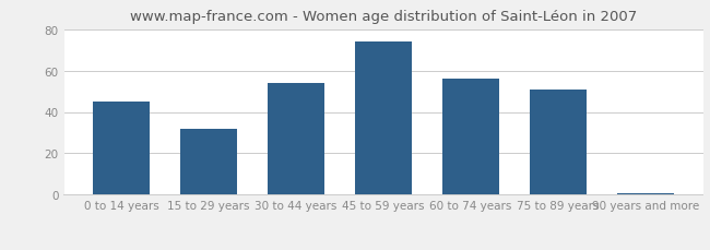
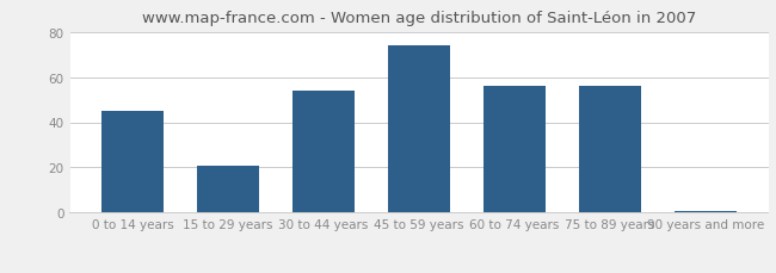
15 to 29 years: 32 -> 21
75 to 89 years: 51 -> 56
